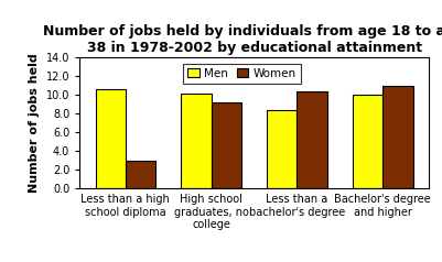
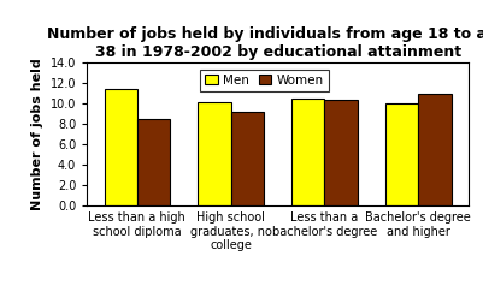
Men/Less than a high school diploma: 10.6 -> 11.5
Women/Less than a high school diploma: 3.0 -> 8.5
Men/Less than a bachelor's degree: 8.4 -> 10.5
